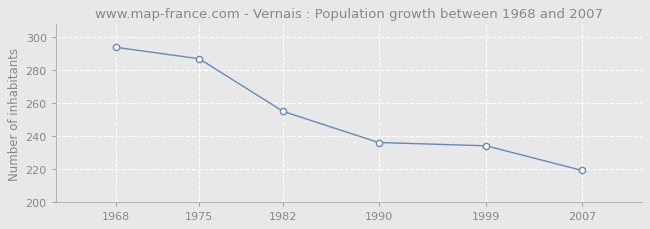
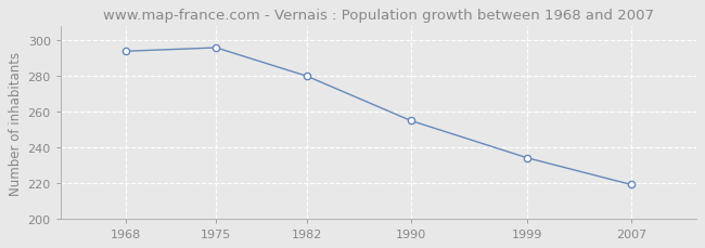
1975: 287 -> 296
1982: 255 -> 280
1990: 236 -> 255
